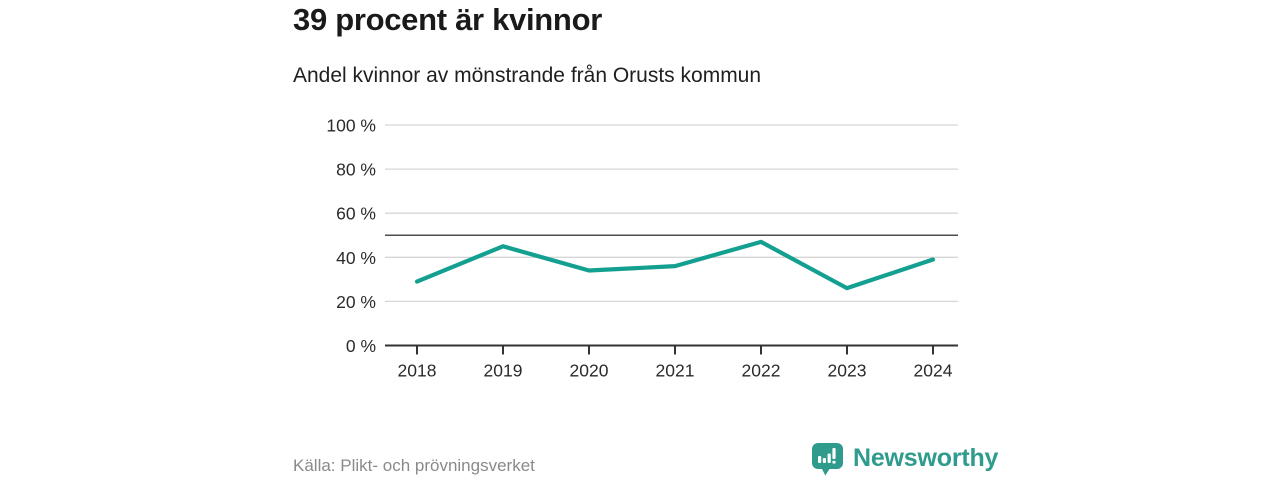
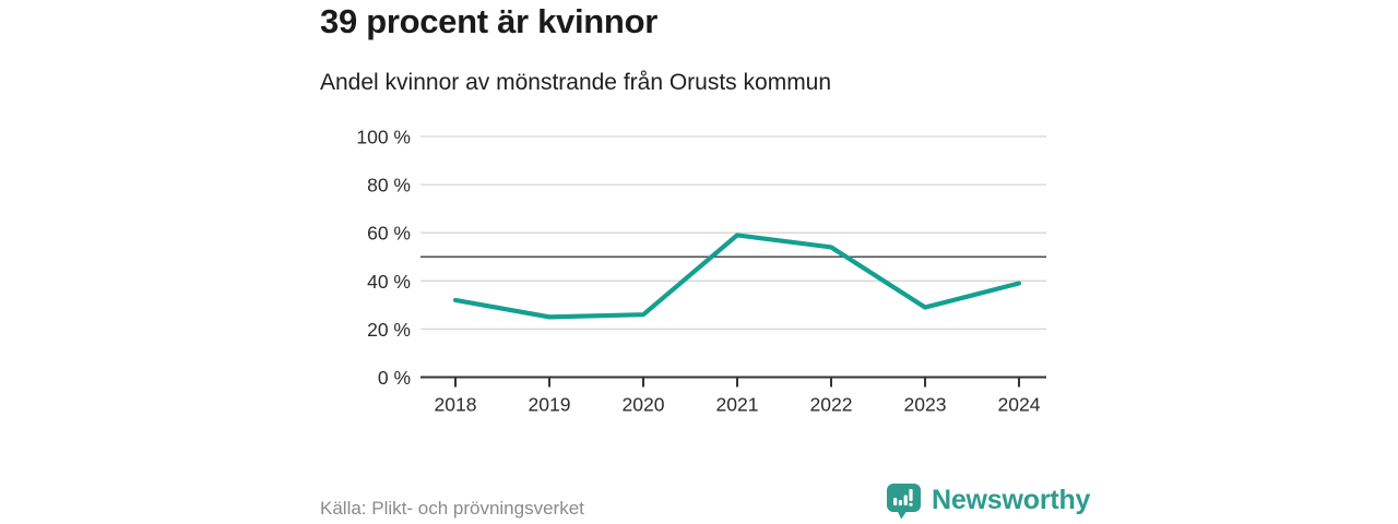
2018: 29% -> 32%
2019: 45% -> 25%
2020: 34% -> 26%
2021: 36% -> 59%
2022: 47% -> 54%
2023: 26% -> 29%
